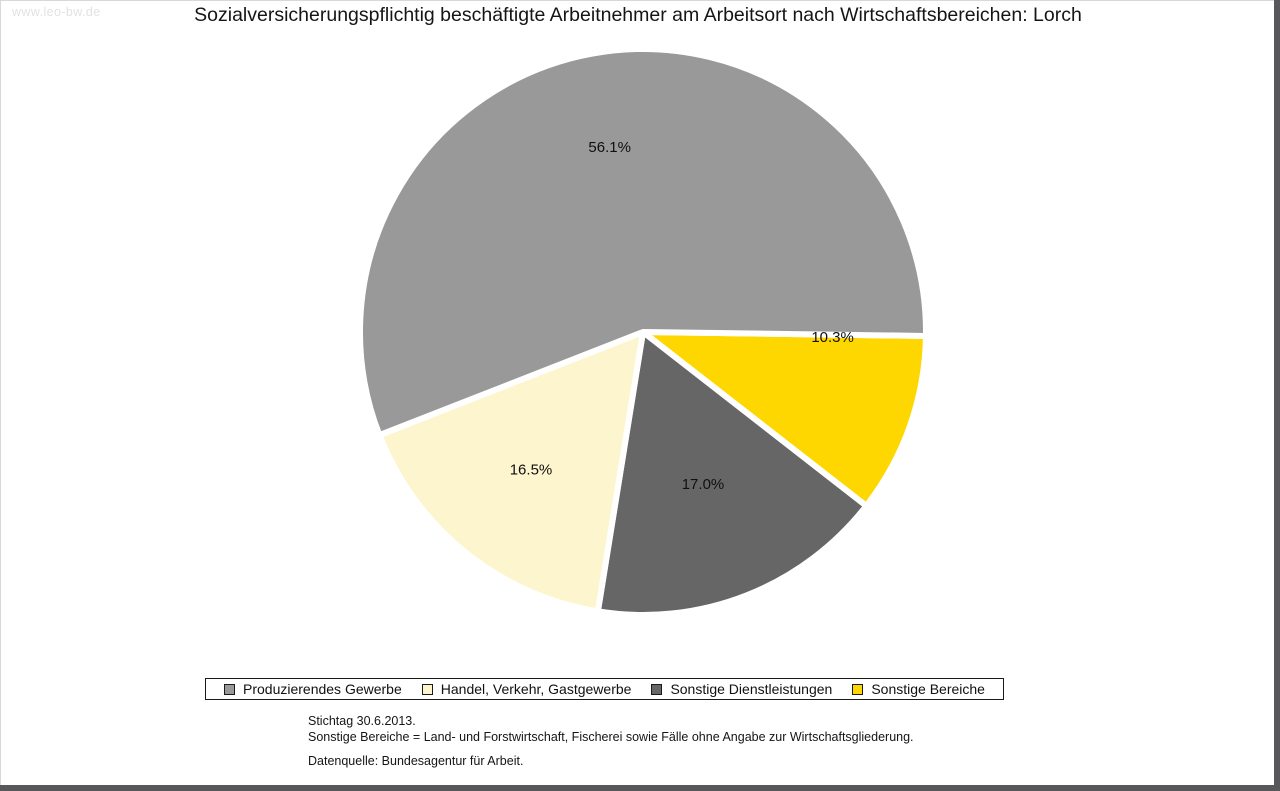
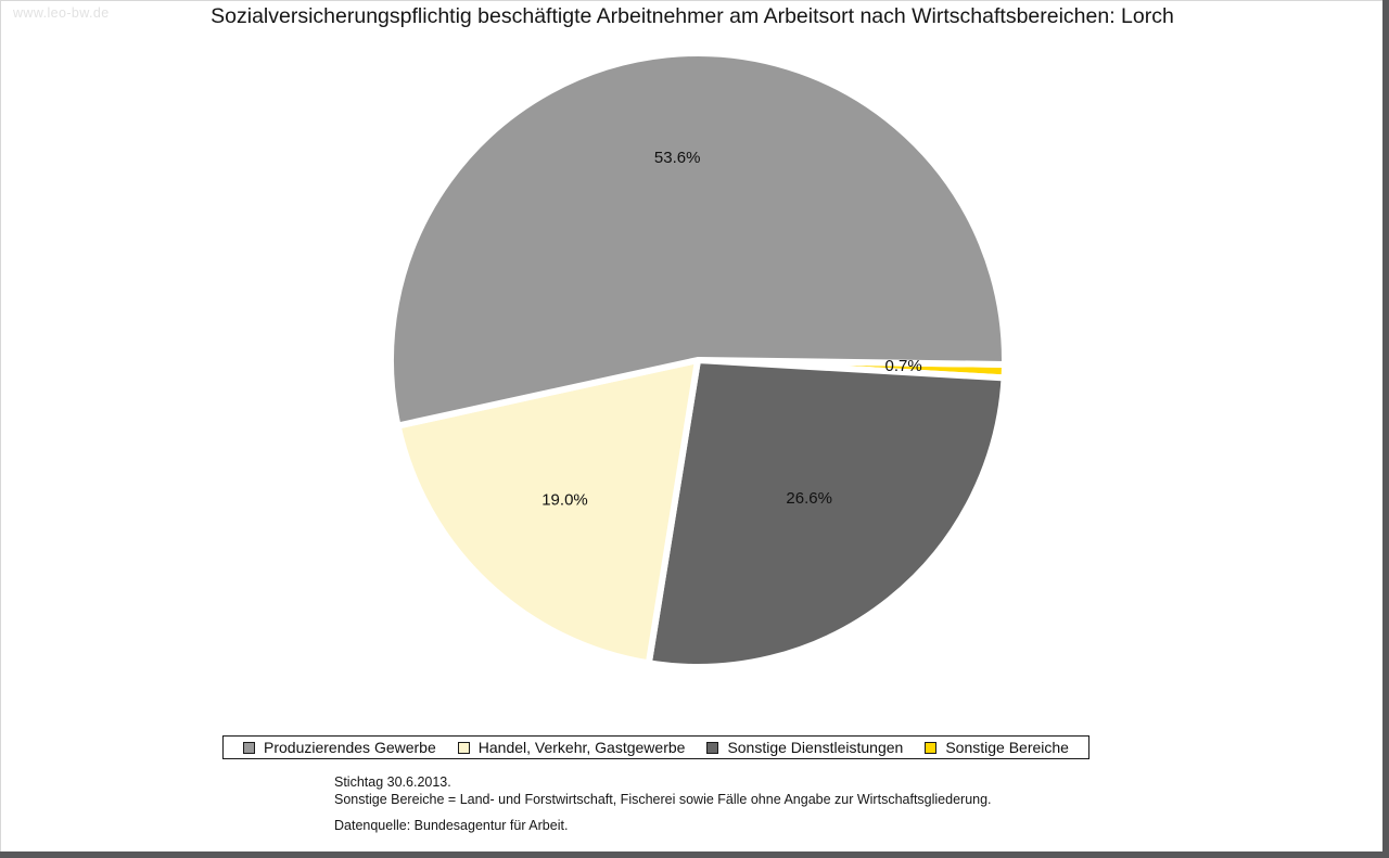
Produzierendes Gewerbe: 56.1% -> 53.6%
Handel, Verkehr, Gastgewerbe: 16.5% -> 19.0%
Sonstige Dienstleistungen: 17.0% -> 26.6%
Sonstige Bereiche: 10.3% -> 0.7%
